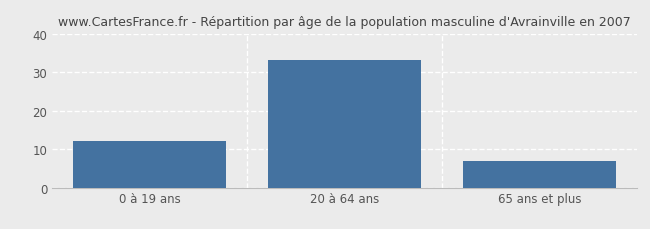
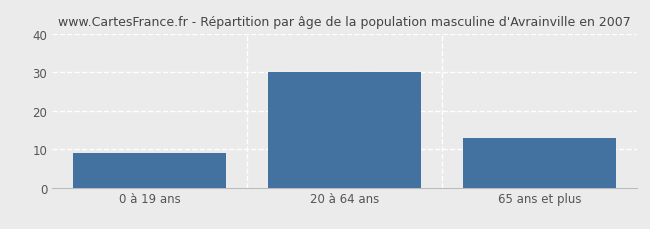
0 à 19 ans: 12 -> 9
20 à 64 ans: 33 -> 30
65 ans et plus: 7 -> 13
